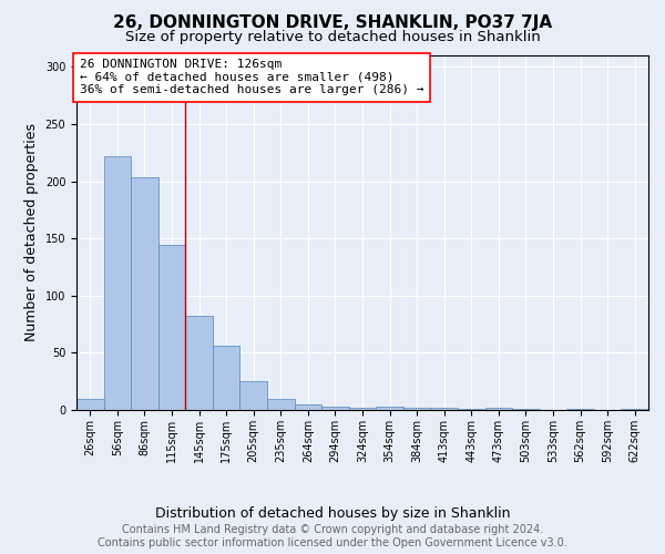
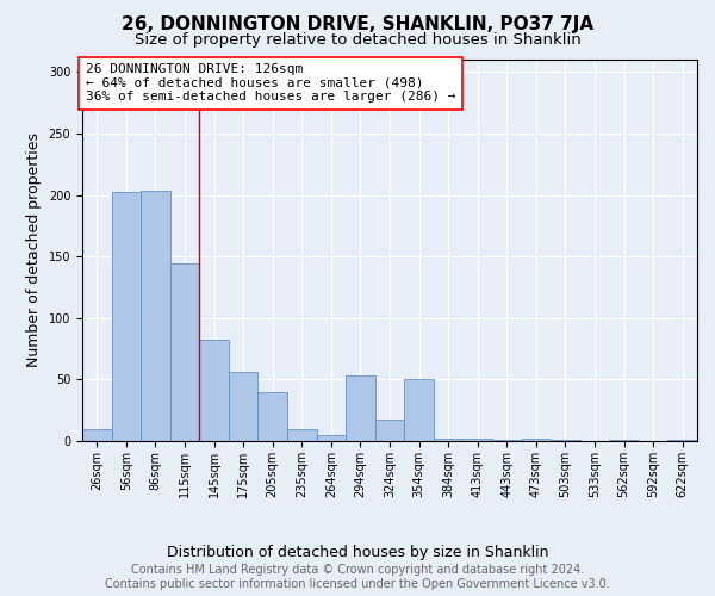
56sqm: 222 -> 202
205sqm: 25 -> 40
294sqm: 3 -> 53
324sqm: 2 -> 17
354sqm: 3 -> 50
